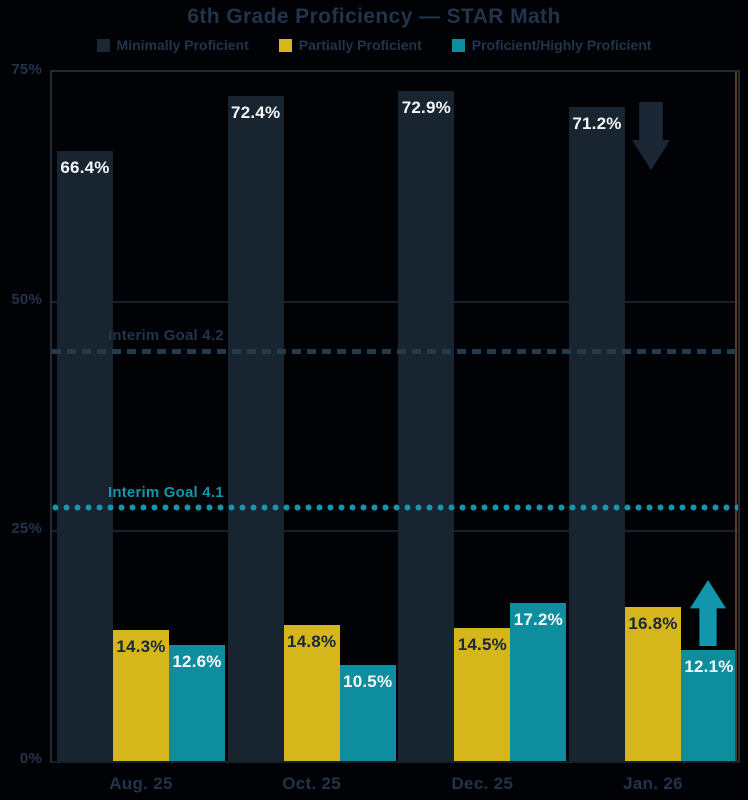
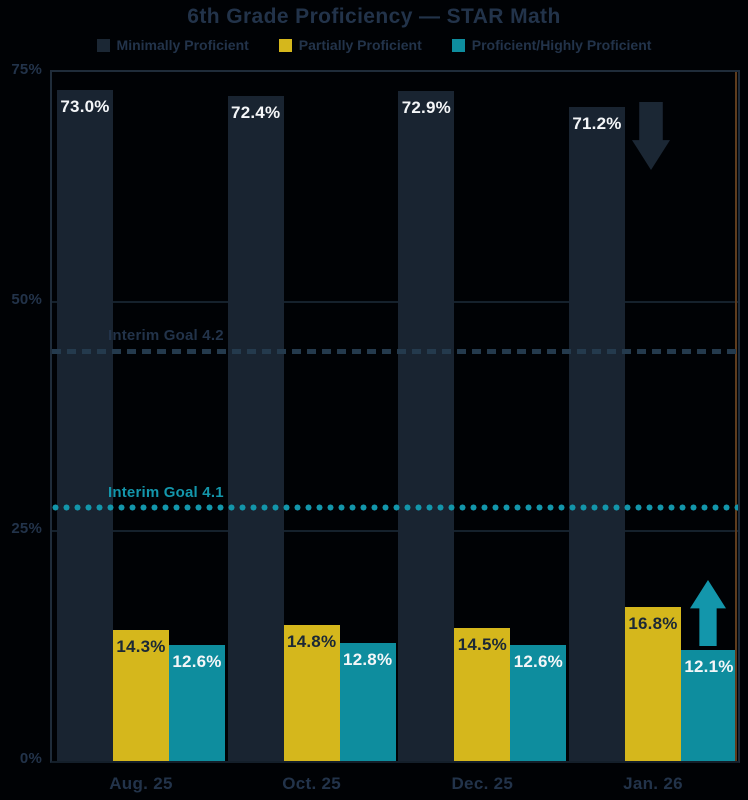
Minimally Proficient/Aug. 25: 66.4% -> 73.0%
Proficient/Highly Proficient/Oct. 25: 10.5% -> 12.8%
Proficient/Highly Proficient/Dec. 25: 17.2% -> 12.6%
